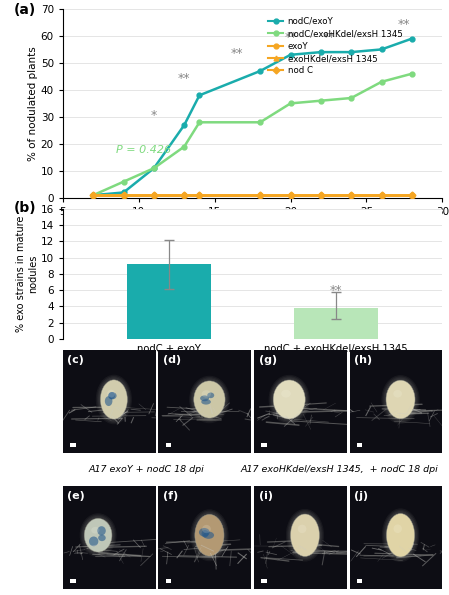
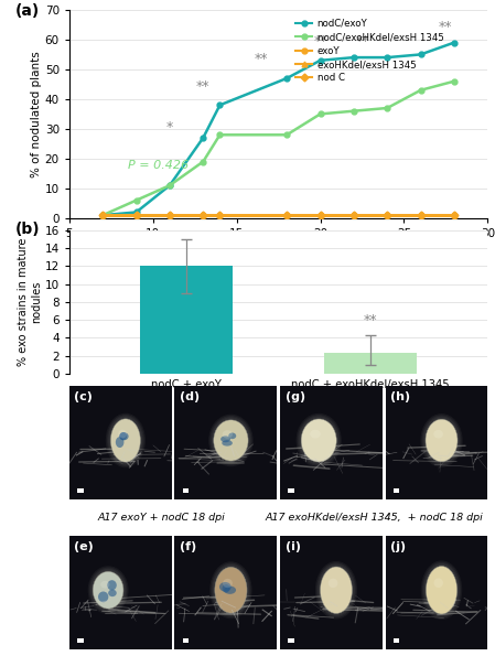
nodC + exoY: 9.2 -> 12.0
nodC + exoHKdel/exsH 1345: 3.8 -> 2.3
